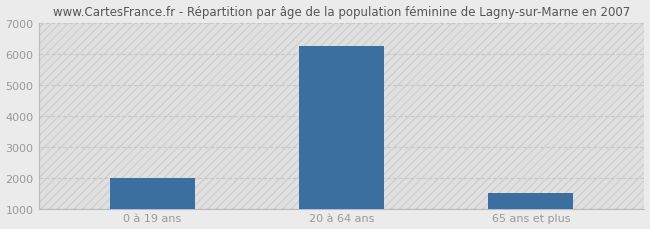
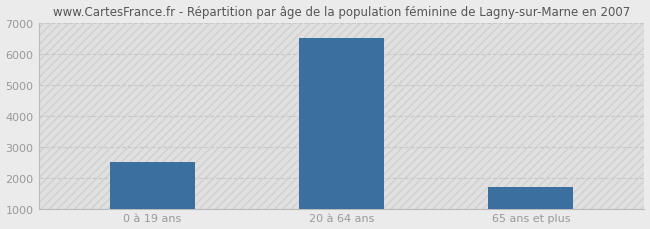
0 à 19 ans: 2000 -> 2520
20 à 64 ans: 6250 -> 6520
65 ans et plus: 1500 -> 1710
